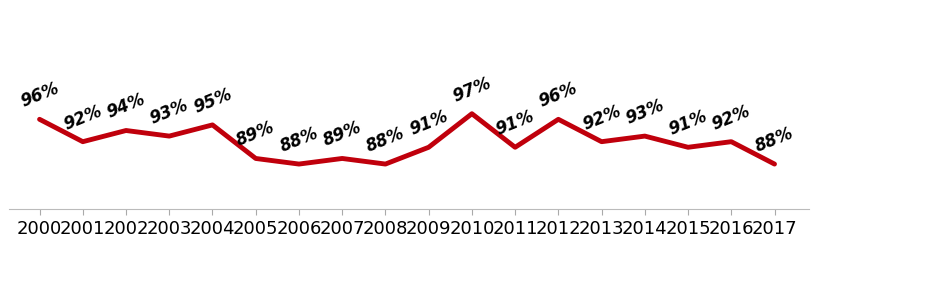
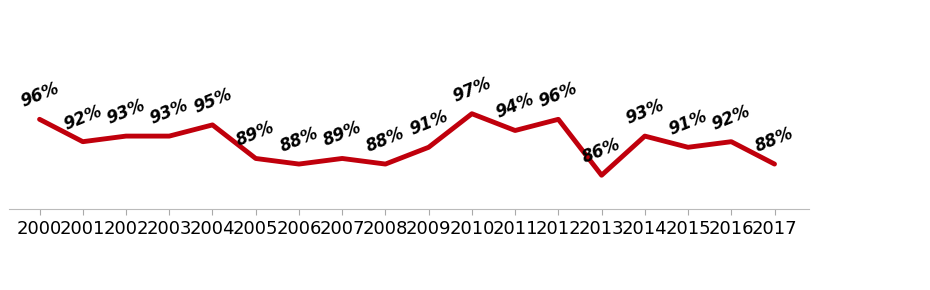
2002: 94% -> 93%
2011: 91% -> 94%
2013: 92% -> 86%
